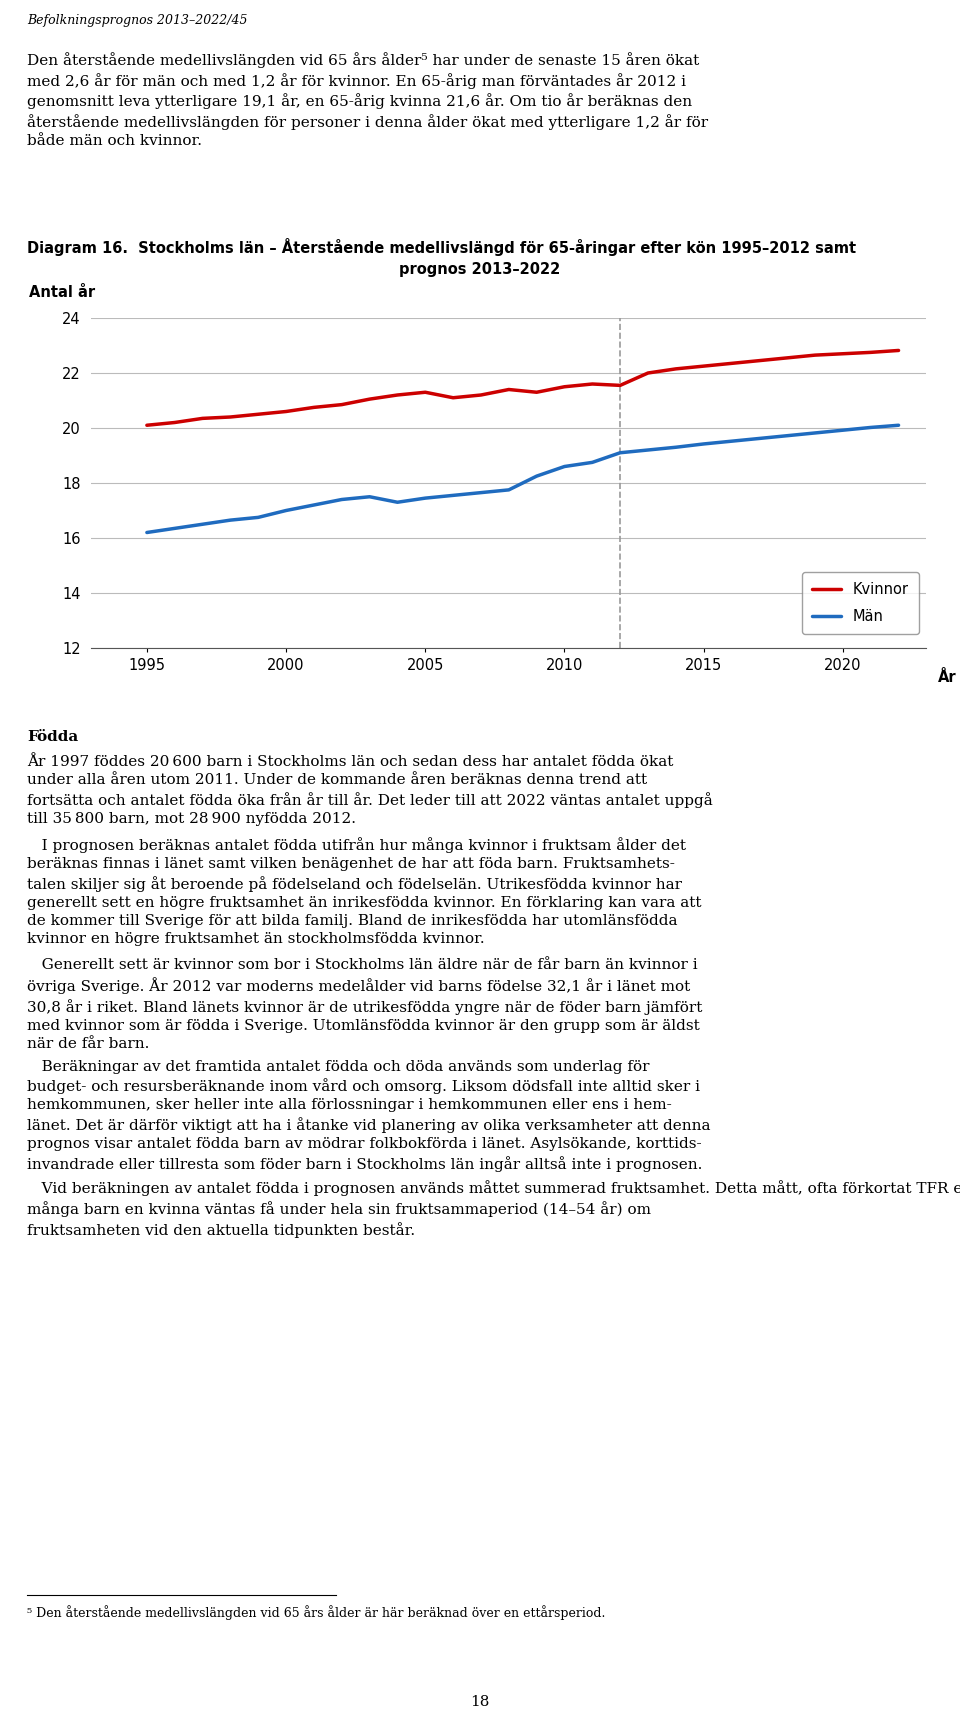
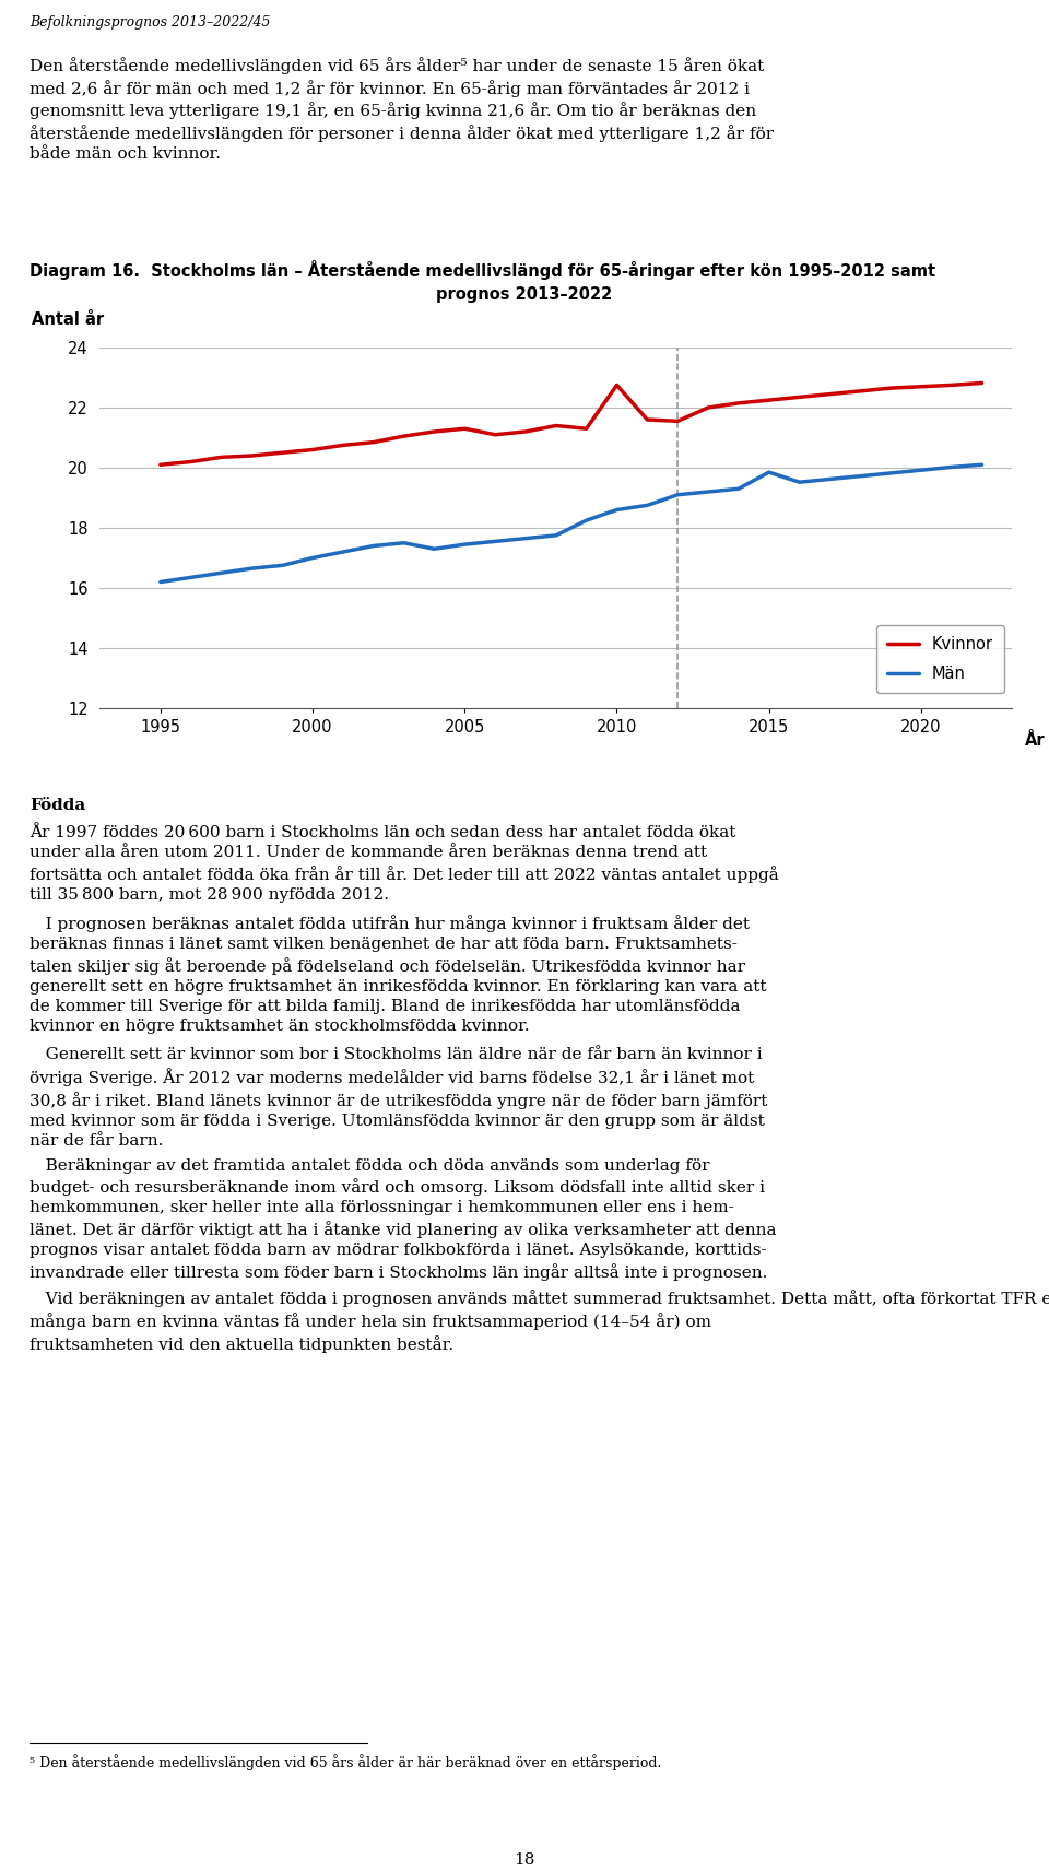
Kvinnor/2010: 21.50 -> 22.75
Män/2015: 19.42 -> 19.85
